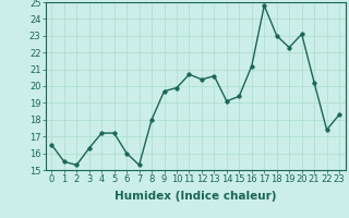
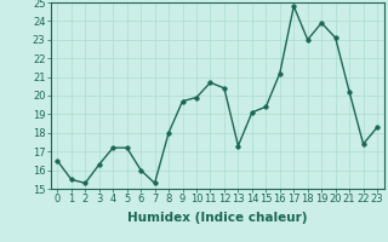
13: 20.6 -> 17.3
19: 22.3 -> 23.9
